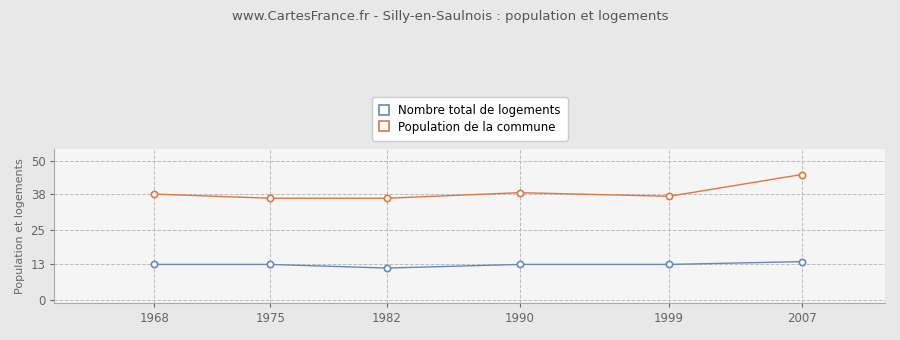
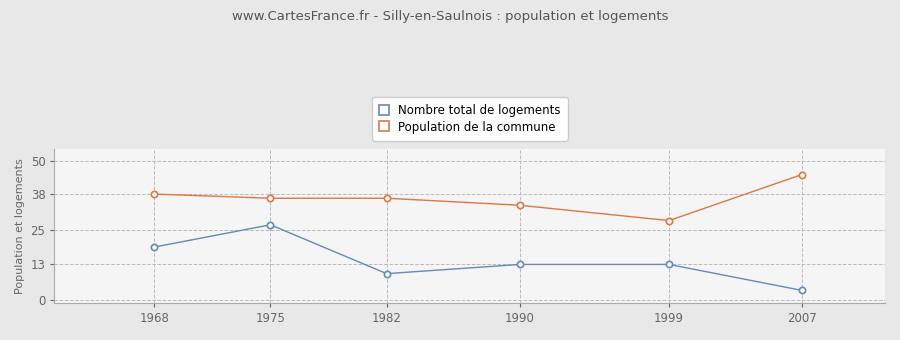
Nombre total de logements/1968: 12.8 -> 19.0
Nombre total de logements/1975: 12.8 -> 27.0
Nombre total de logements/1982: 11.5 -> 9.5
Population de la commune/1990: 38.5 -> 34.0
Population de la commune/1999: 37.2 -> 28.5
Nombre total de logements/2007: 13.8 -> 3.5
